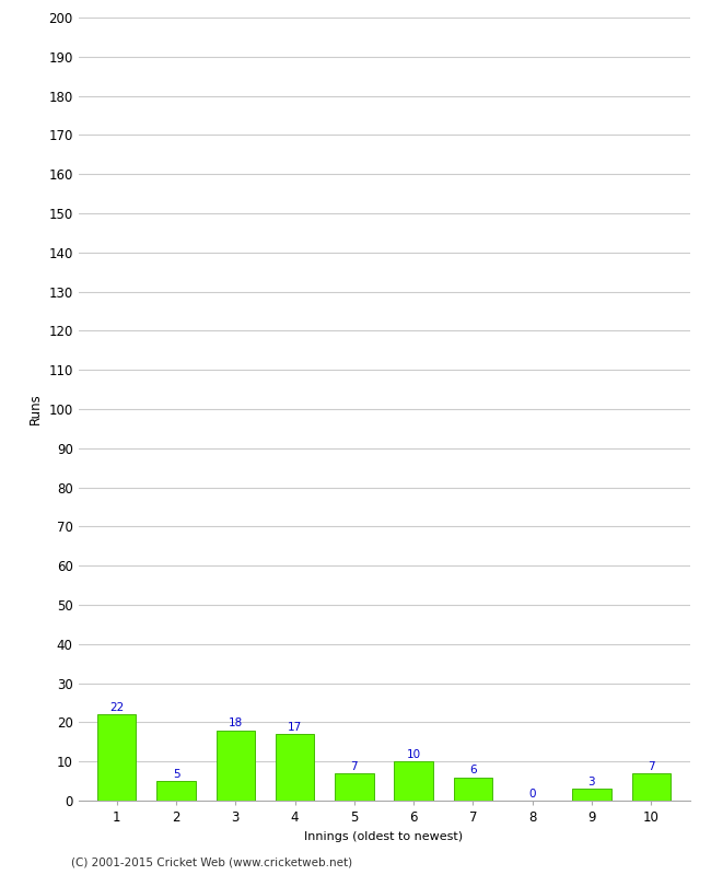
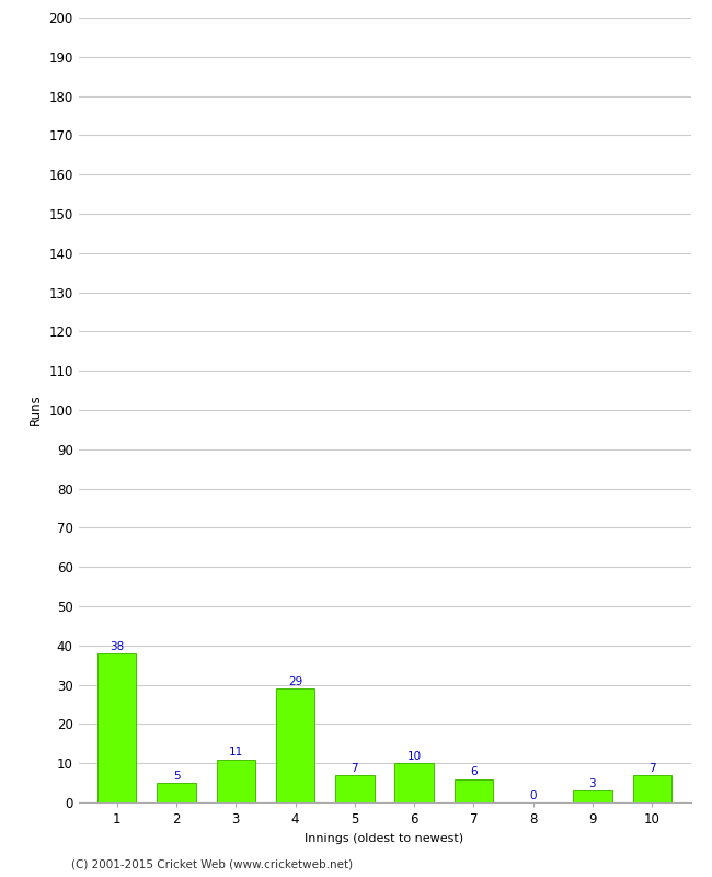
1: 22 -> 38
3: 18 -> 11
4: 17 -> 29
